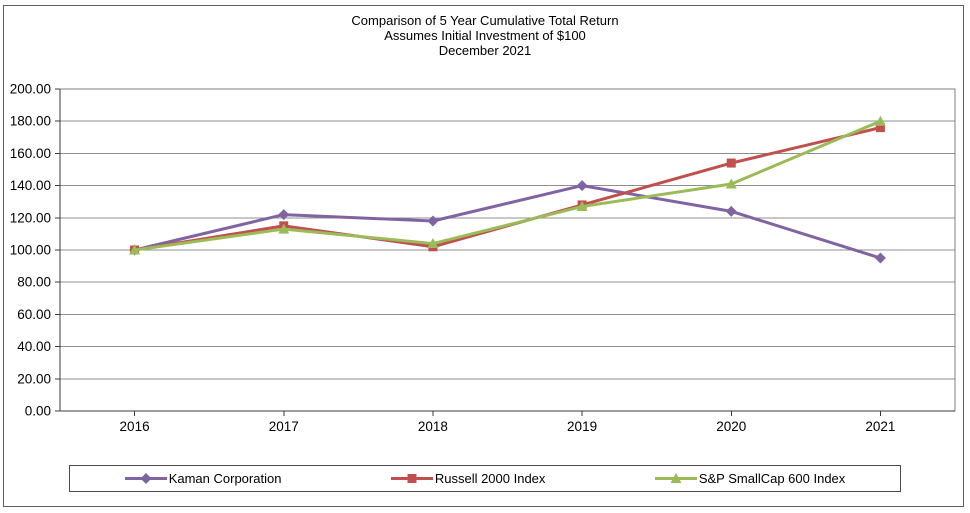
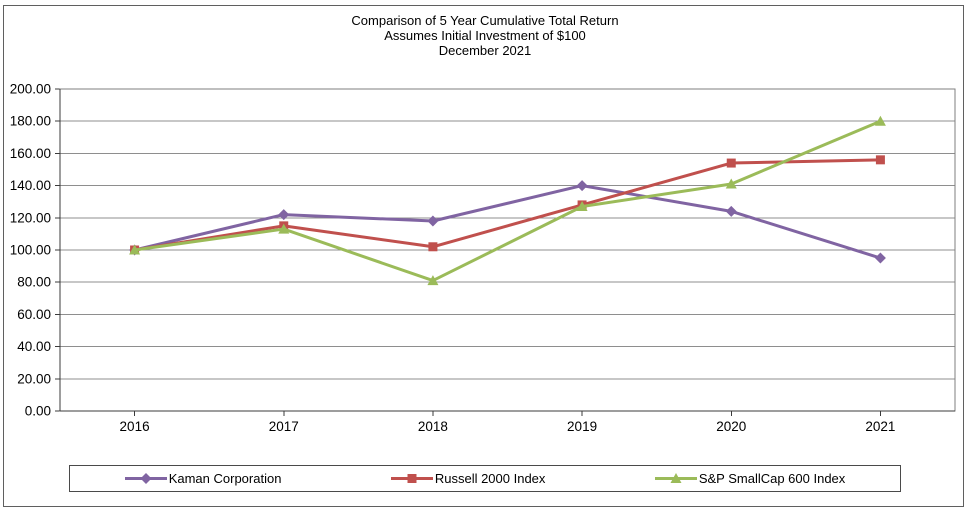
S&P SmallCap 600 Index/2018: 104 -> 81
Russell 2000 Index/2021: 176 -> 156
